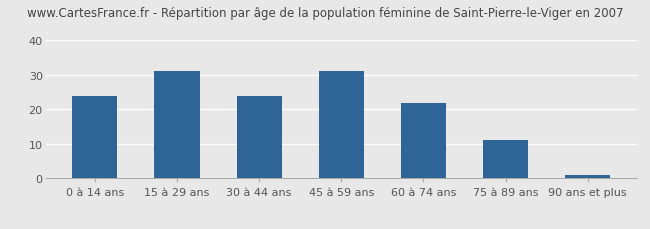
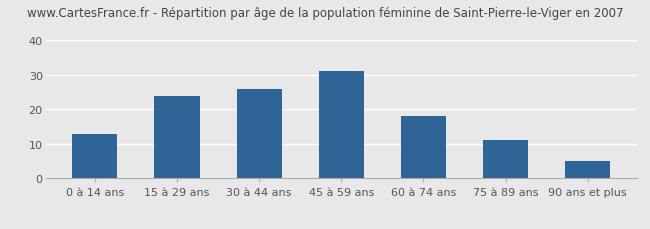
0 à 14 ans: 24 -> 13
15 à 29 ans: 31 -> 24
30 à 44 ans: 24 -> 26
60 à 74 ans: 22 -> 18
90 ans et plus: 1 -> 5
